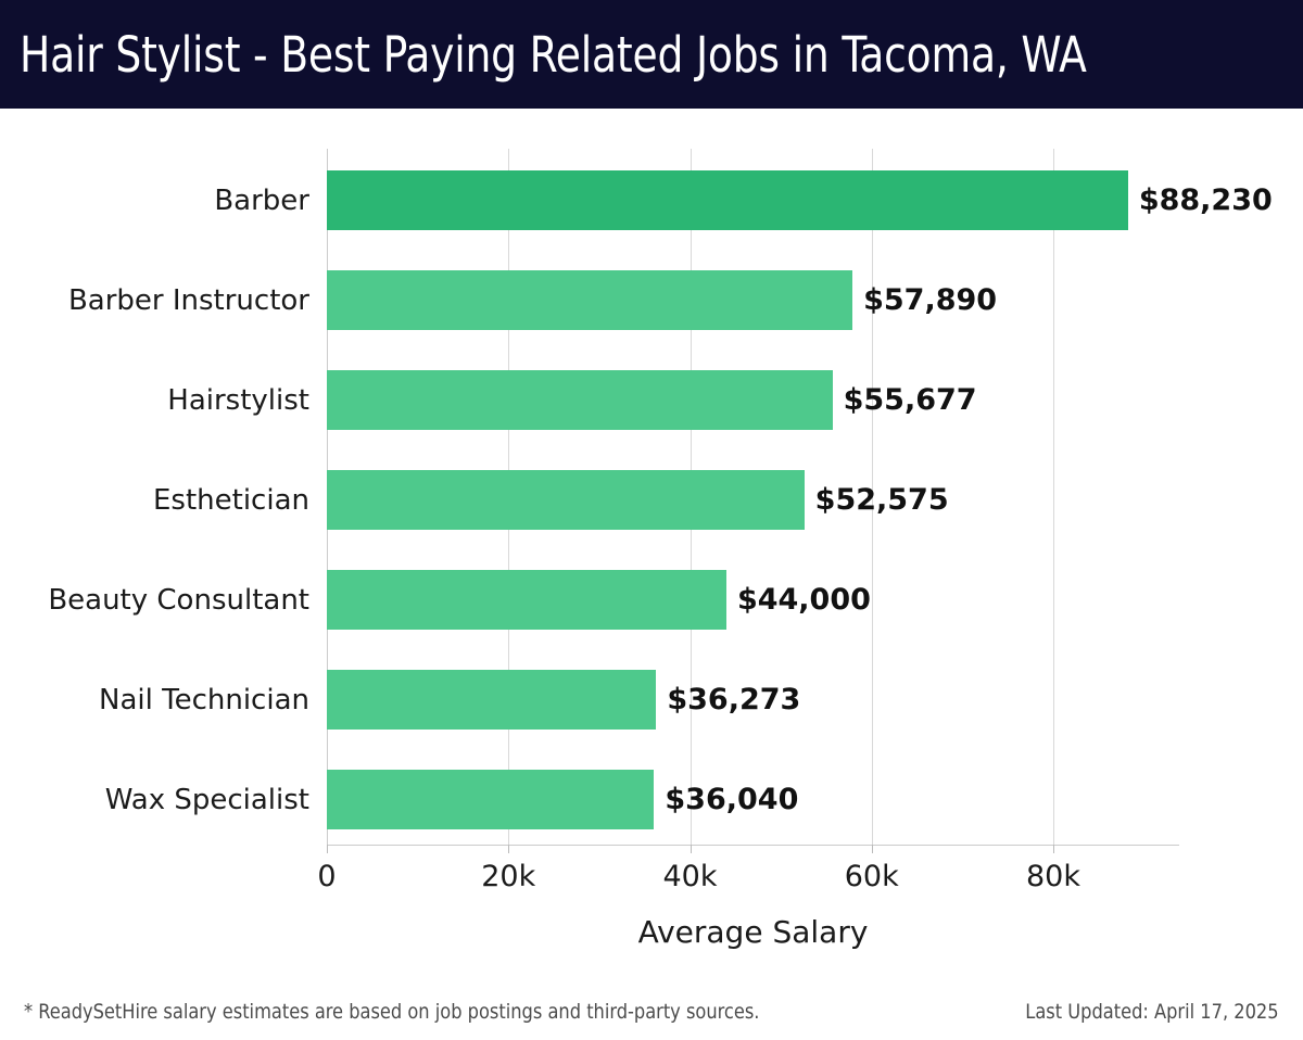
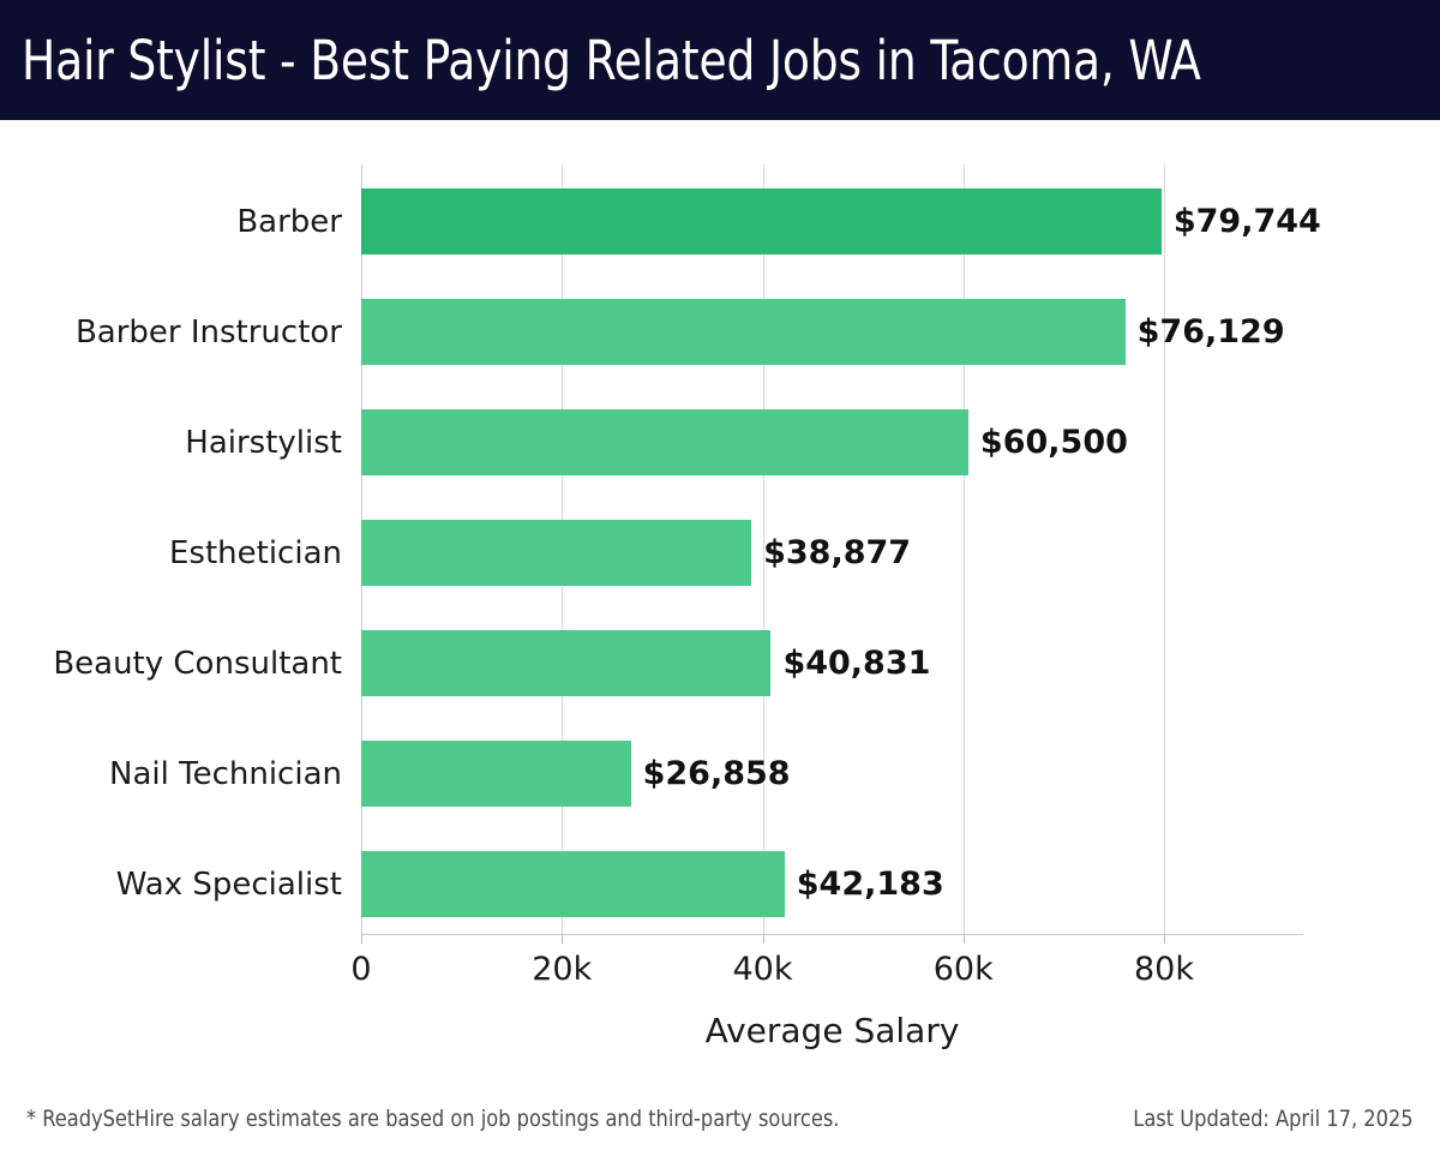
Barber: $88,230 -> $79,744
Barber Instructor: $57,890 -> $76,129
Hairstylist: $55,677 -> $60,500
Esthetician: $52,575 -> $38,877
Beauty Consultant: $44,000 -> $40,831
Nail Technician: $36,273 -> $26,858
Wax Specialist: $36,040 -> $42,183
